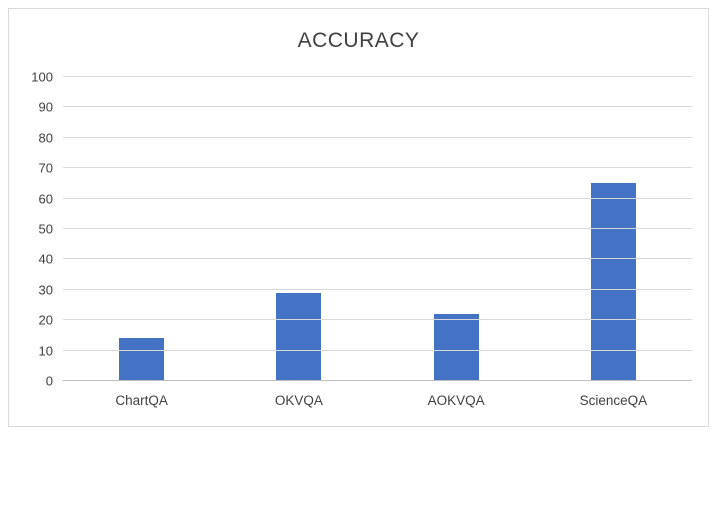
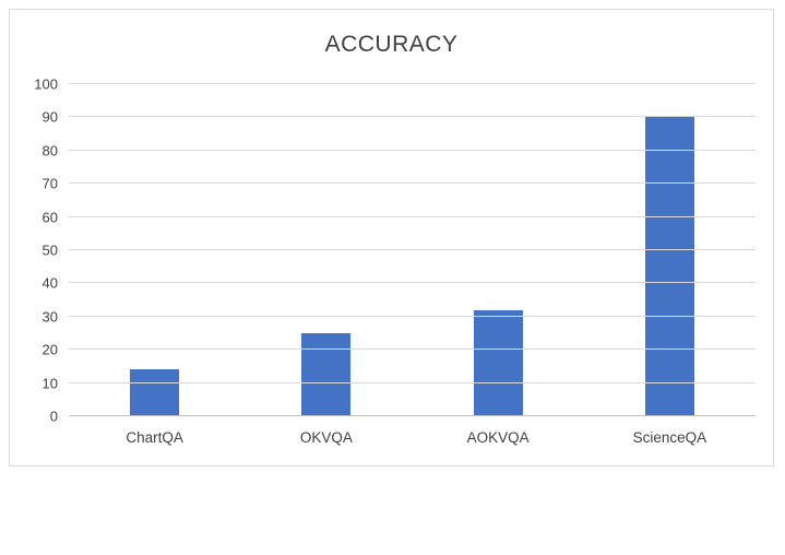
OKVQA: 29 -> 25
AOKVQA: 22 -> 32
ScienceQA: 65 -> 90
